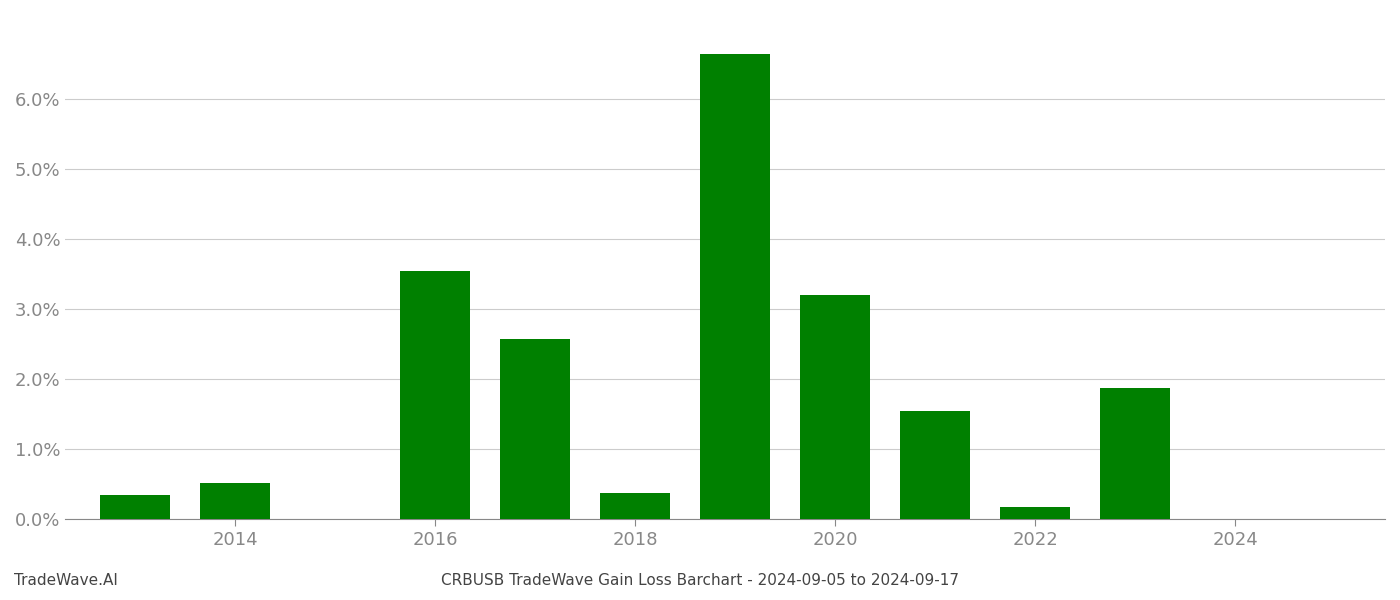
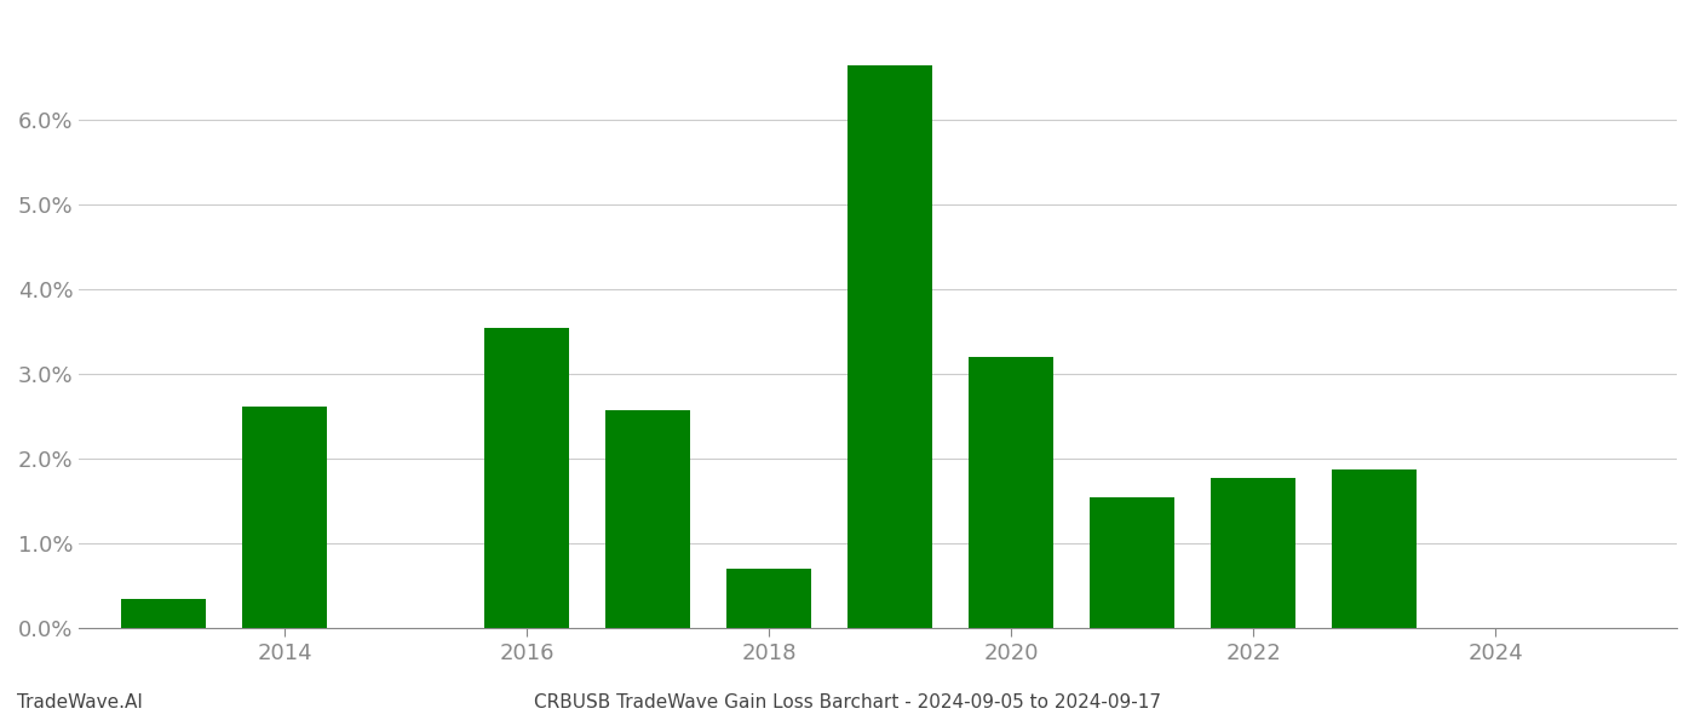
2014: 0.52% -> 2.62%
2018: 0.37% -> 0.70%
2022: 0.18% -> 1.78%
